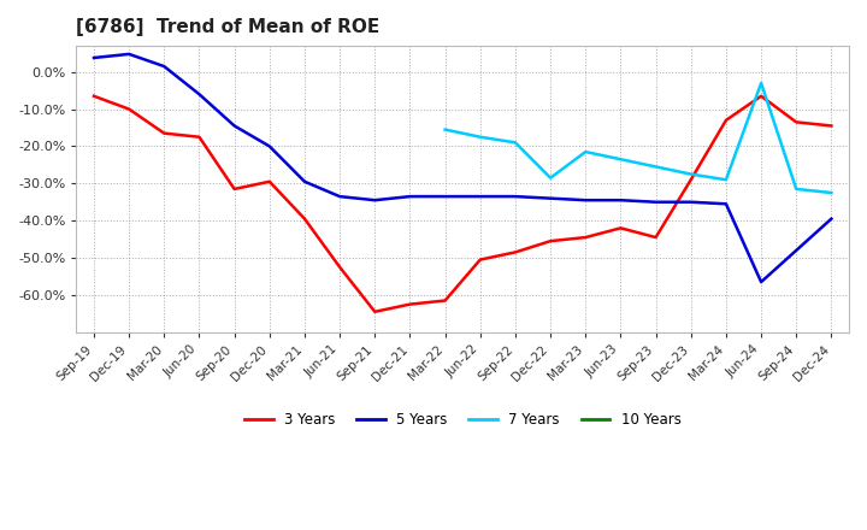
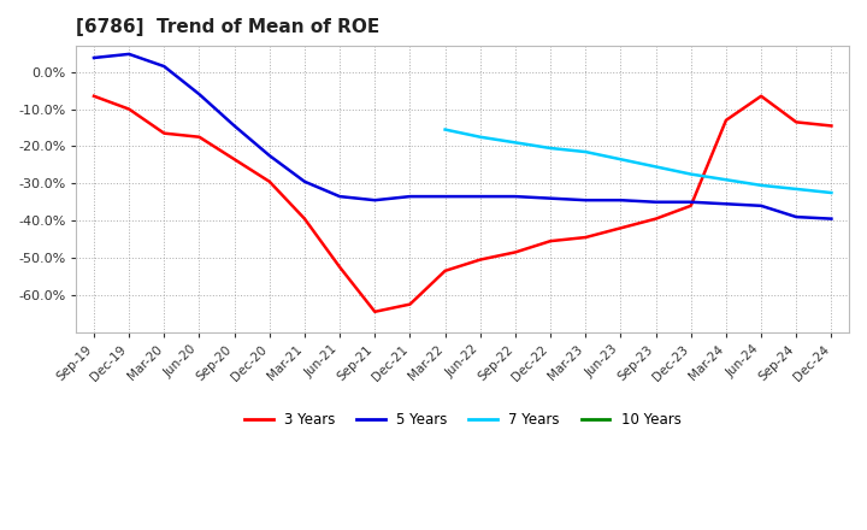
3 Years/Sep-20: -31.5% -> -23.5%
5 Years/Dec-20: -20.0% -> -22.5%
3 Years/Mar-22: -61.5% -> -53.5%
7 Years/Dec-22: -28.5% -> -20.5%
3 Years/Sep-23: -44.5% -> -39.5%
3 Years/Dec-23: -29.0% -> -36.0%
5 Years/Jun-24: -56.5% -> -36.0%
7 Years/Jun-24: -3.0% -> -30.5%
5 Years/Sep-24: -48.0% -> -39.0%
